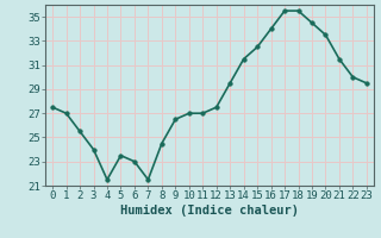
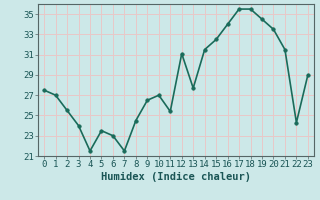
11: 27.0 -> 25.4
12: 27.5 -> 31.1
13: 29.5 -> 27.7
22: 30.0 -> 24.3
23: 29.5 -> 29.0
